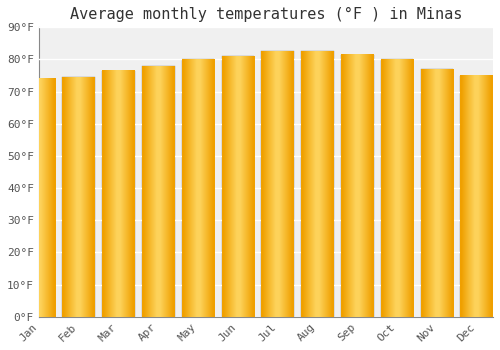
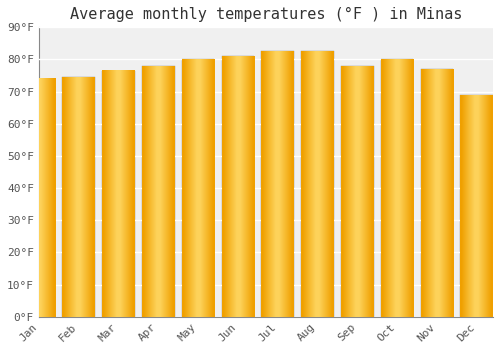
Sep: 81.5°F -> 78.0°F
Dec: 75.0°F -> 69.0°F
